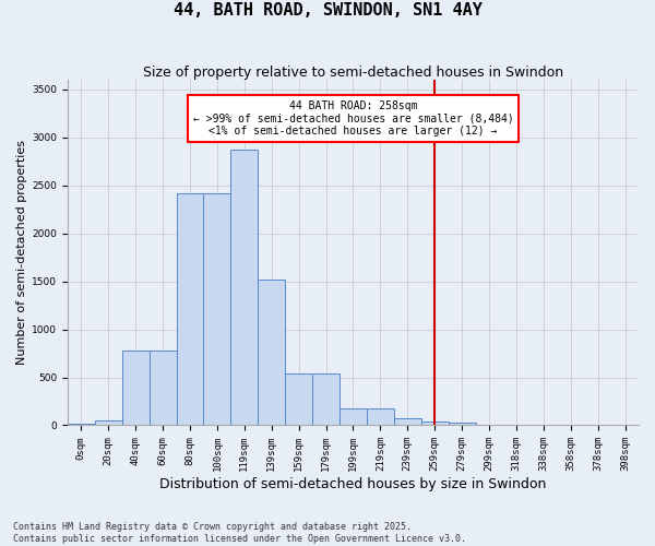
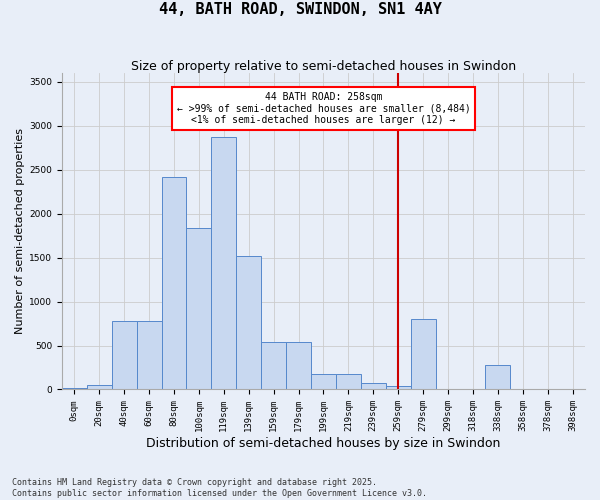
100sqm: 2420 -> 1840
279sqm: 30 -> 800
338sqm: 0 -> 280
